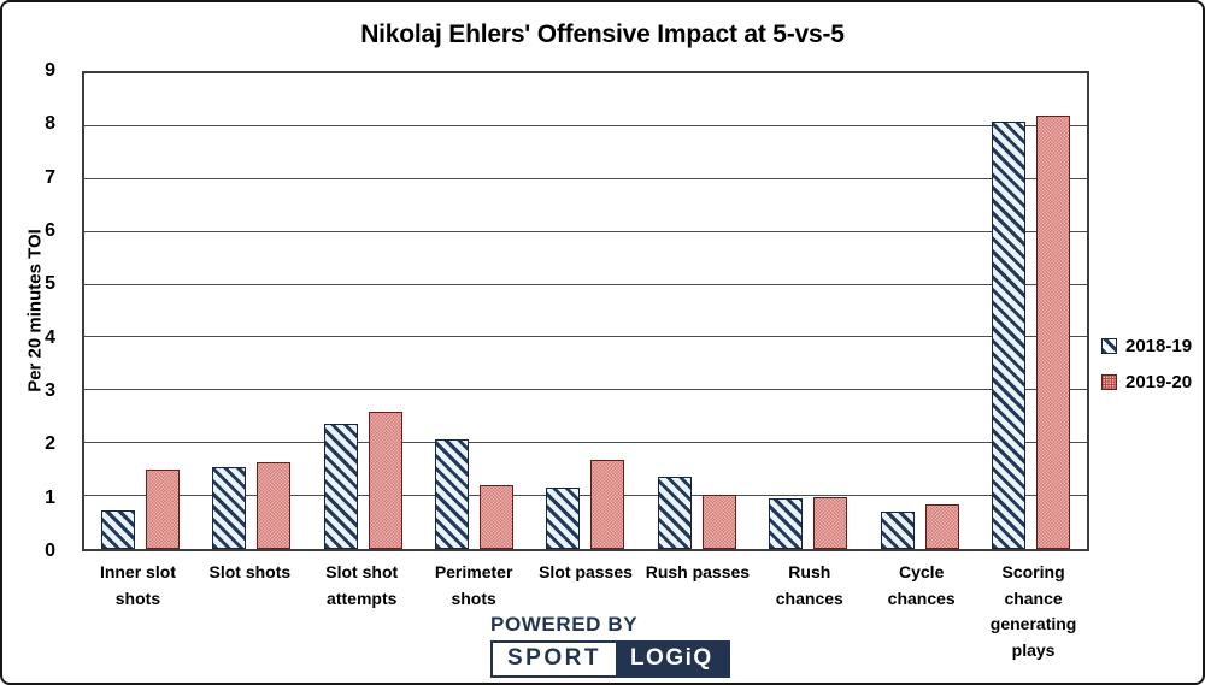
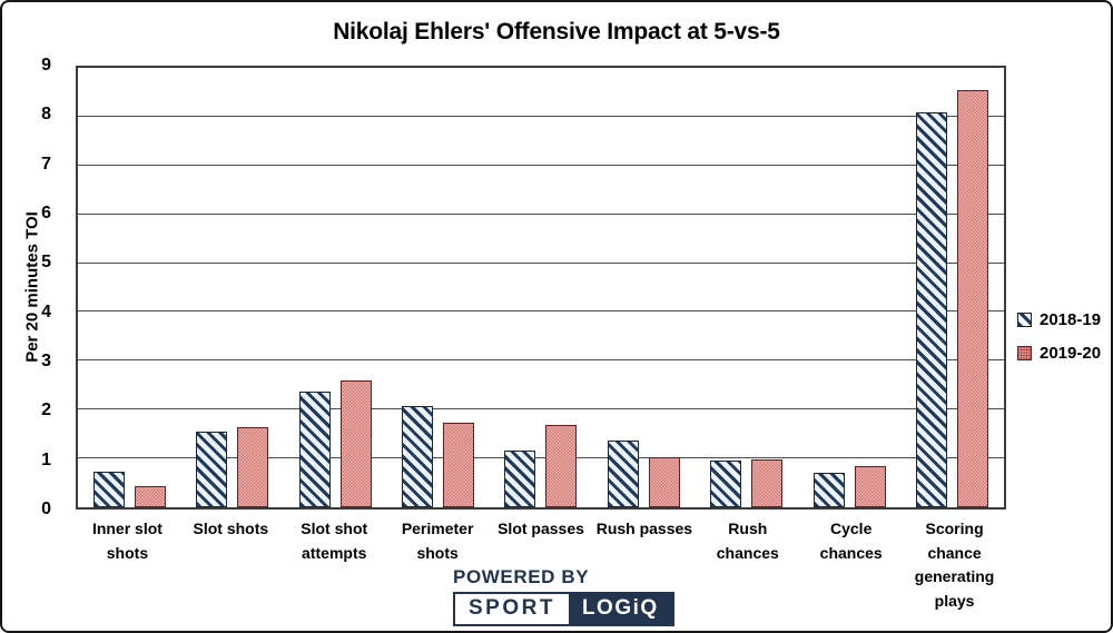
2019-20/Inner slot shots: 1.5 -> 0.4
2019-20/Perimeter shots: 1.2 -> 1.7
2019-20/Scoring chance generating plays: 8.2 -> 8.6
